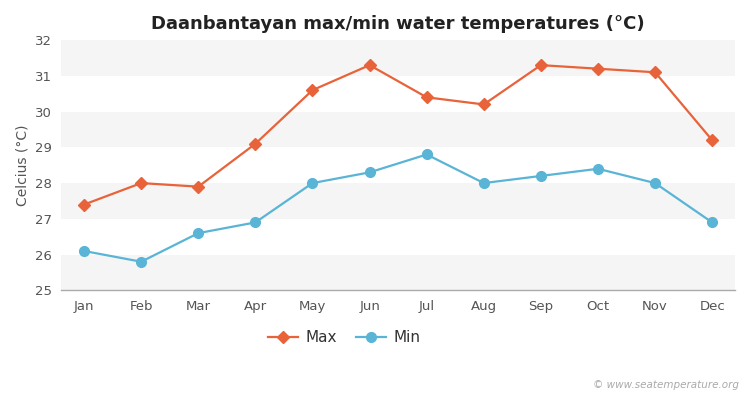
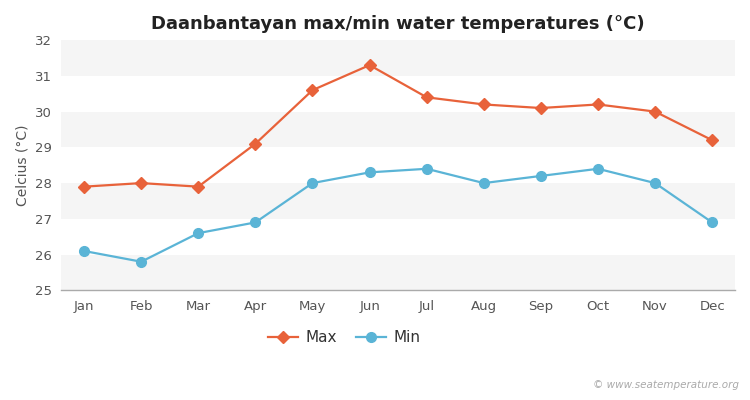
Max/Jan: 27.4 -> 27.9
Min/Jul: 28.8 -> 28.4
Max/Sep: 31.3 -> 30.1
Max/Oct: 31.2 -> 30.2
Max/Nov: 31.1 -> 30.0
